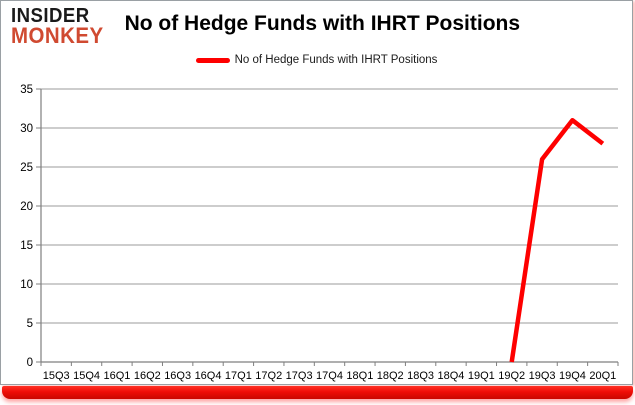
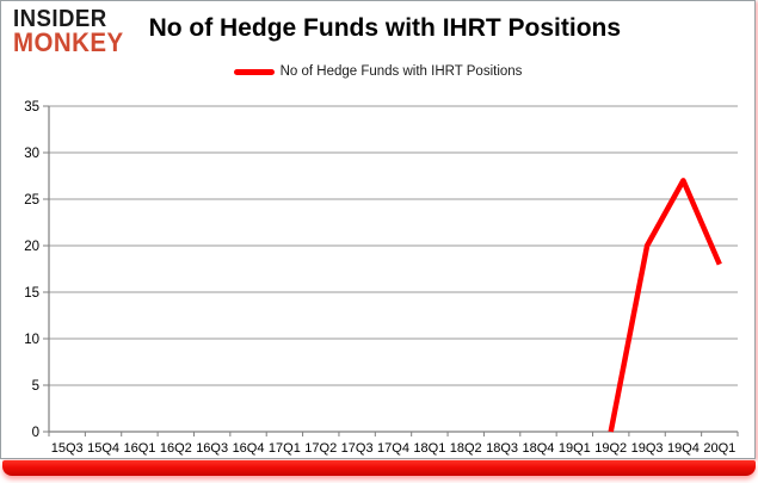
19Q3: 26 -> 20
19Q4: 31 -> 27
20Q1: 28 -> 18
